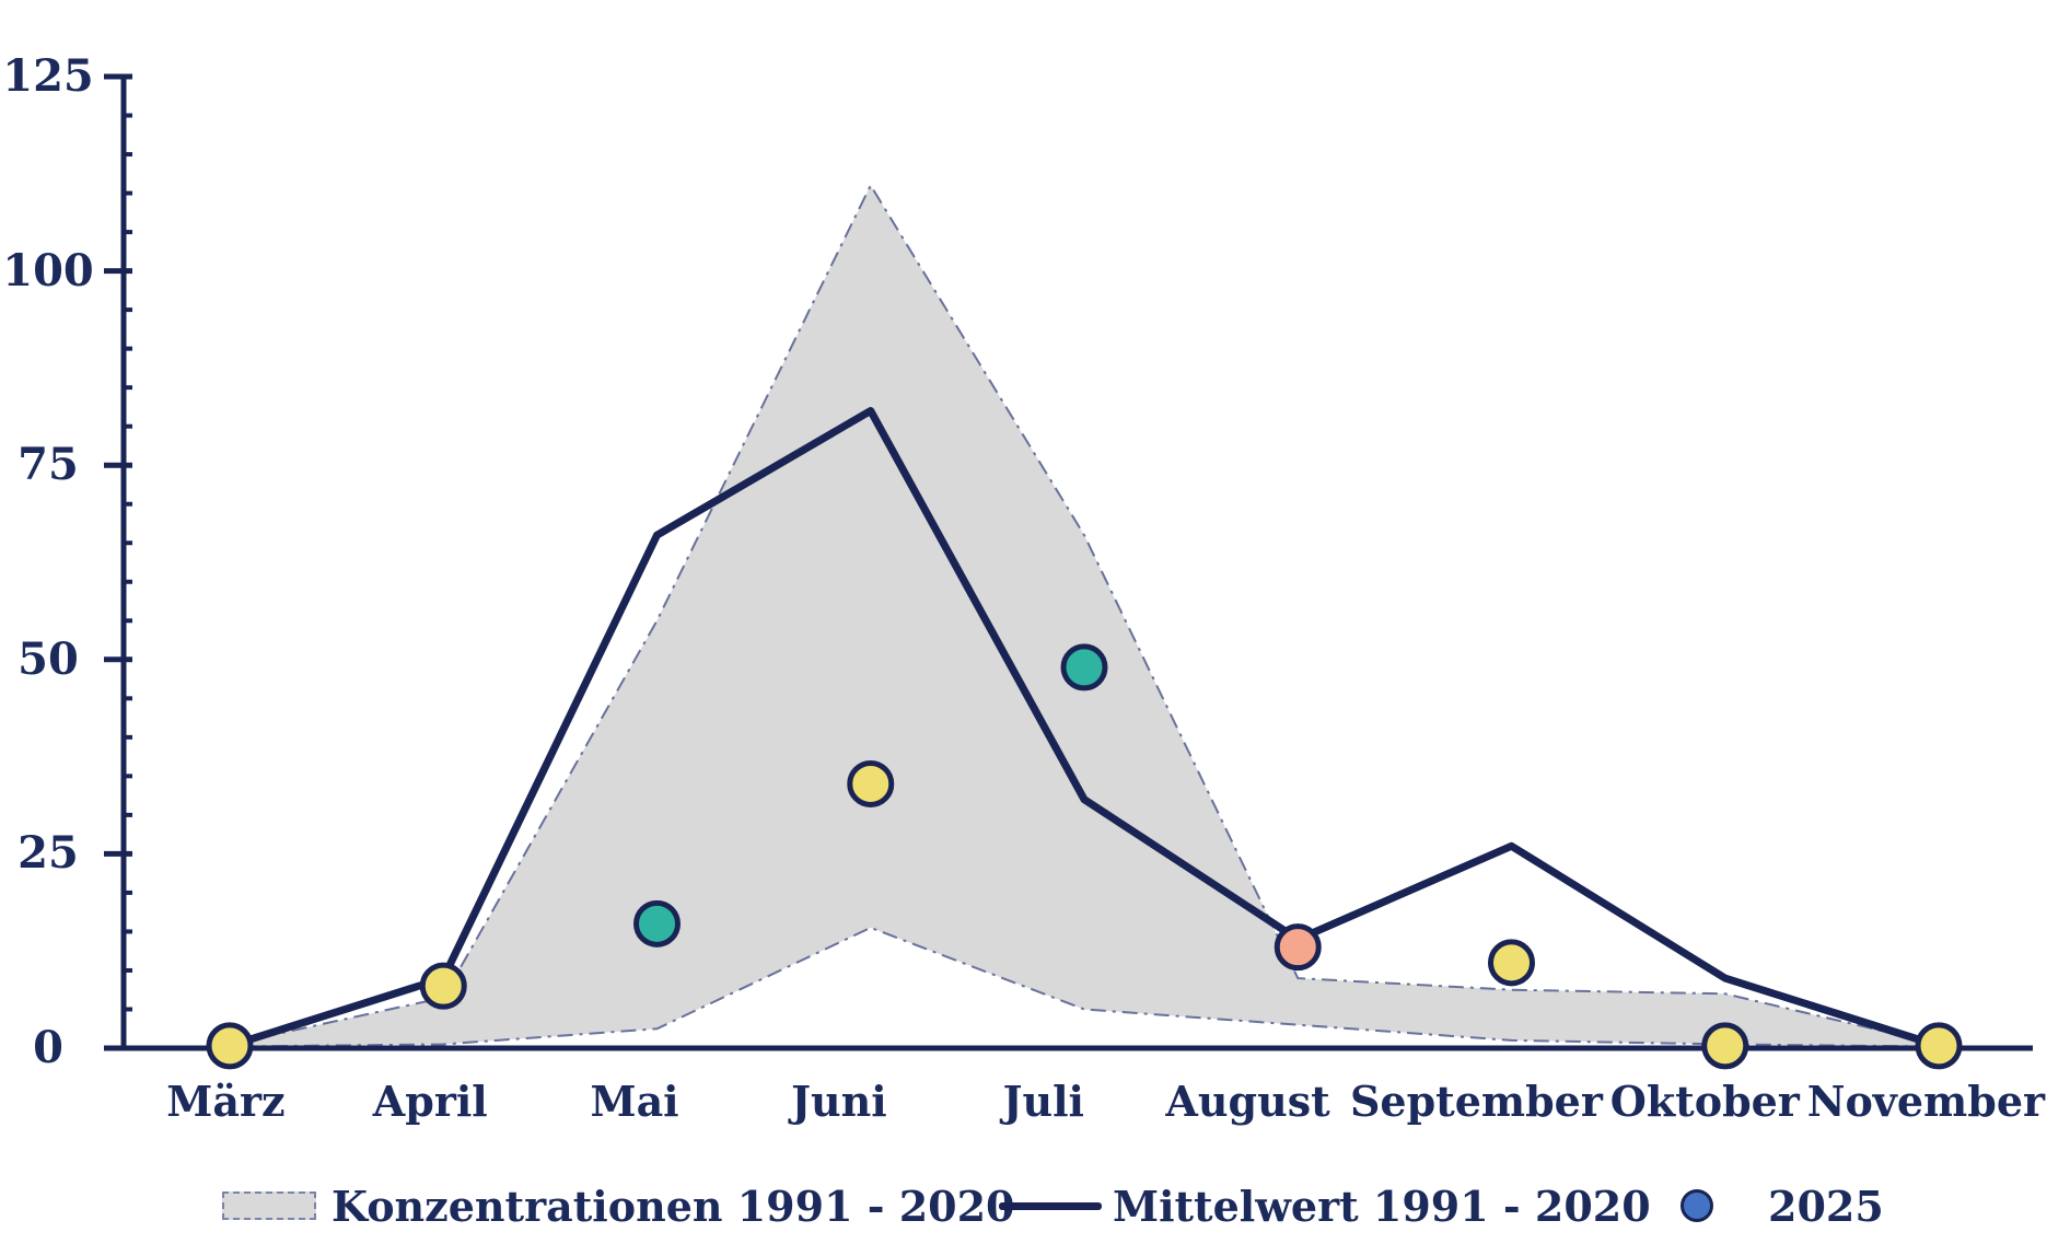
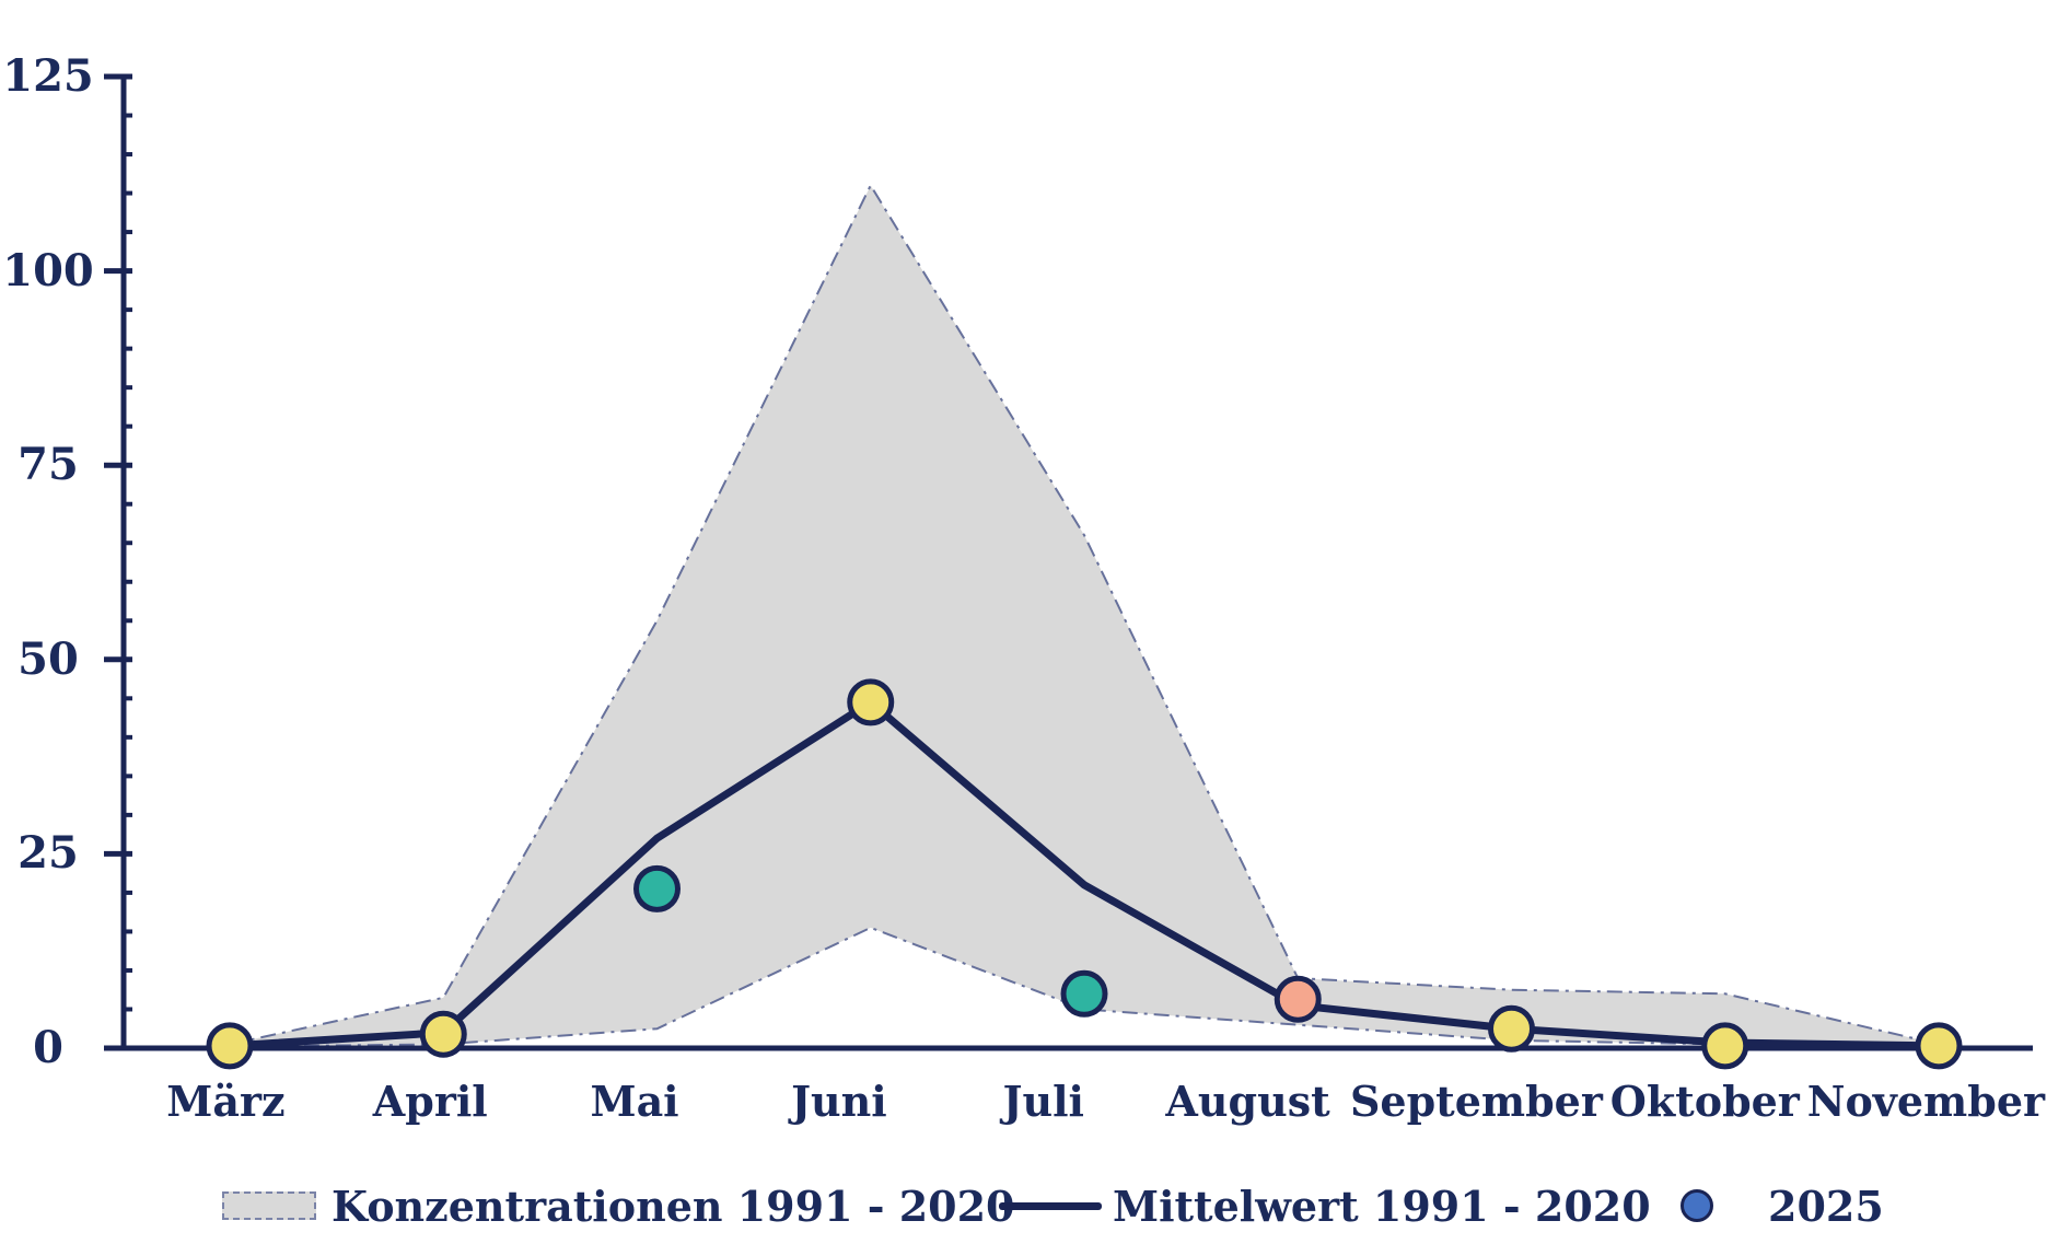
Mittelwert 1991 - 2020/April: 9 -> 2
2025/April: 8 -> 2
Mittelwert 1991 - 2020/Mai: 66 -> 27
2025/Mai: 16 -> 20
Mittelwert 1991 - 2020/Juni: 82 -> 44
2025/Juni: 34 -> 44
Mittelwert 1991 - 2020/Juli: 32 -> 21
2025/Juli: 49 -> 7
Mittelwert 1991 - 2020/August: 14 -> 6
2025/August: 13 -> 6
Mittelwert 1991 - 2020/September: 26 -> 2
2025/September: 11 -> 2
Mittelwert 1991 - 2020/Oktober: 9 -> 1
